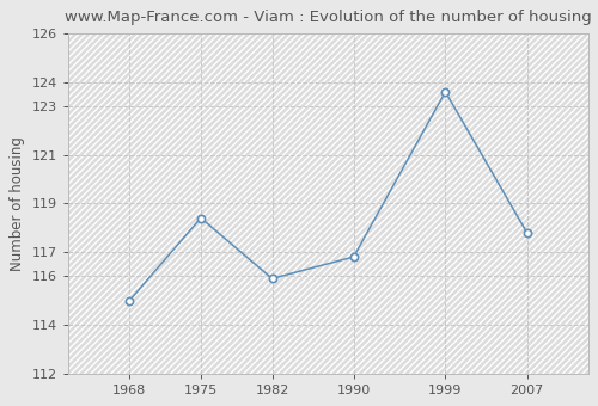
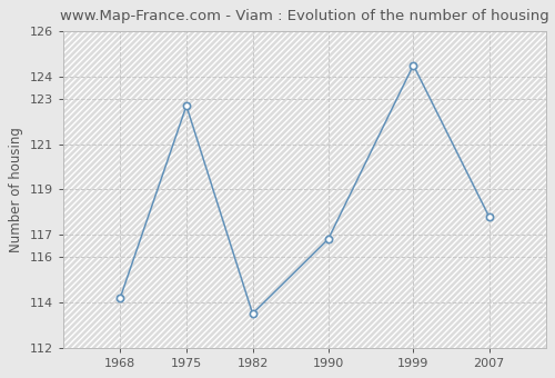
1968: 115.0 -> 114.2
1975: 118.4 -> 122.7
1982: 115.9 -> 113.5
1999: 123.6 -> 124.5
